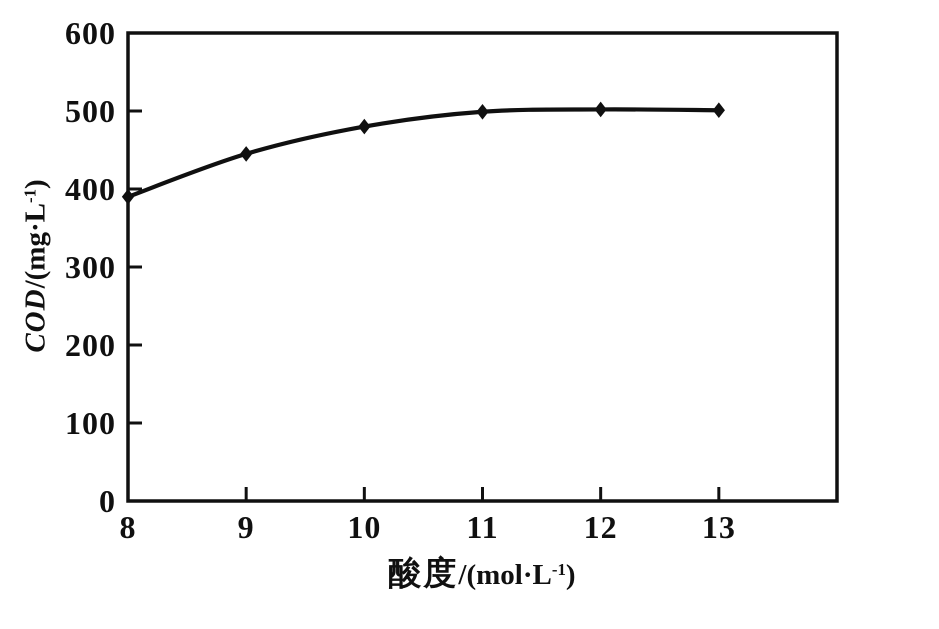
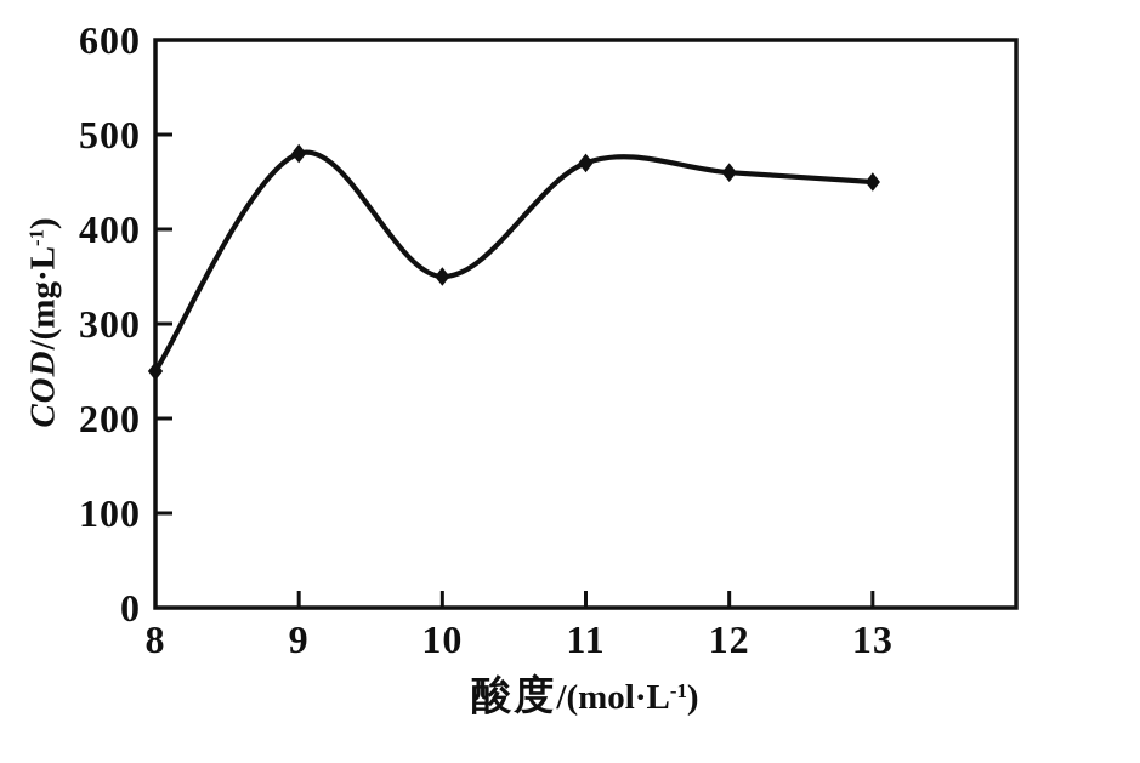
8: 390 -> 250
9: 440 -> 480
10: 480 -> 350
11: 500 -> 470
12: 500 -> 460
13: 500 -> 450
